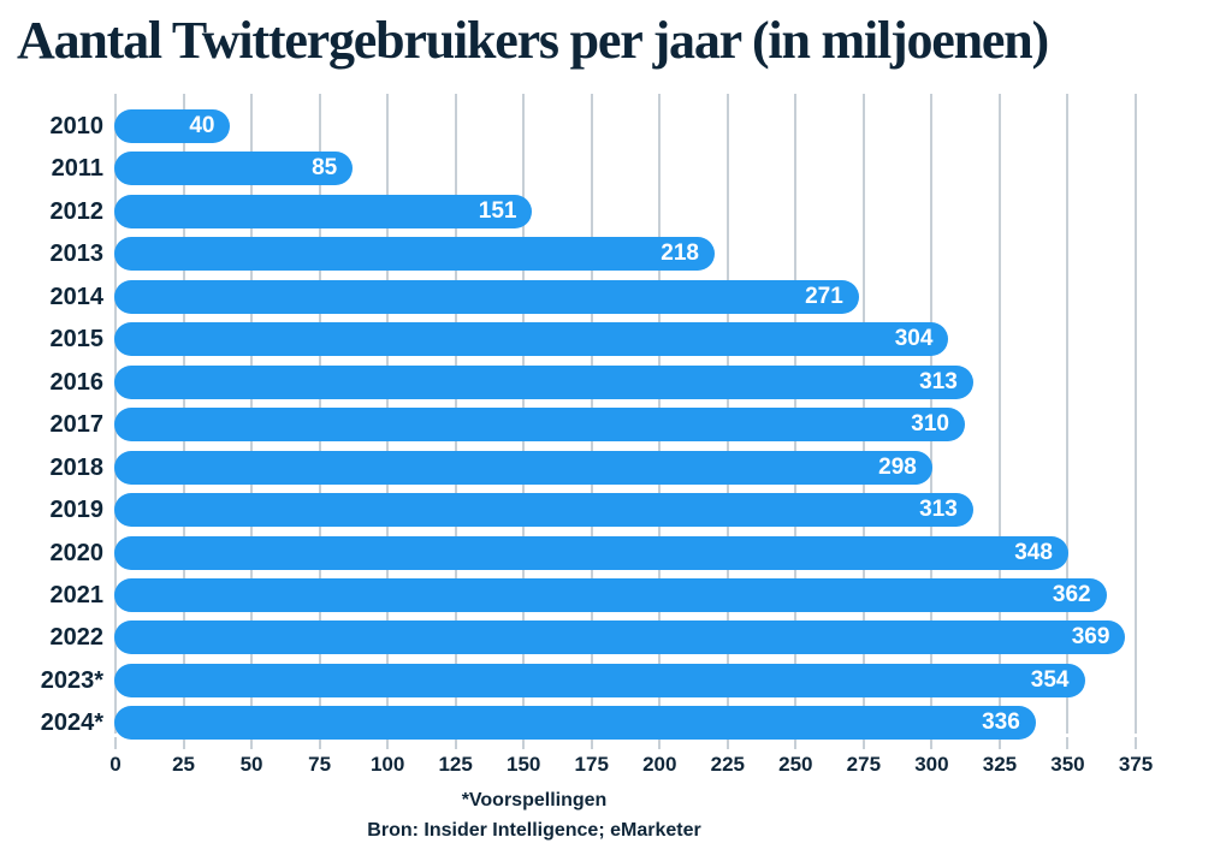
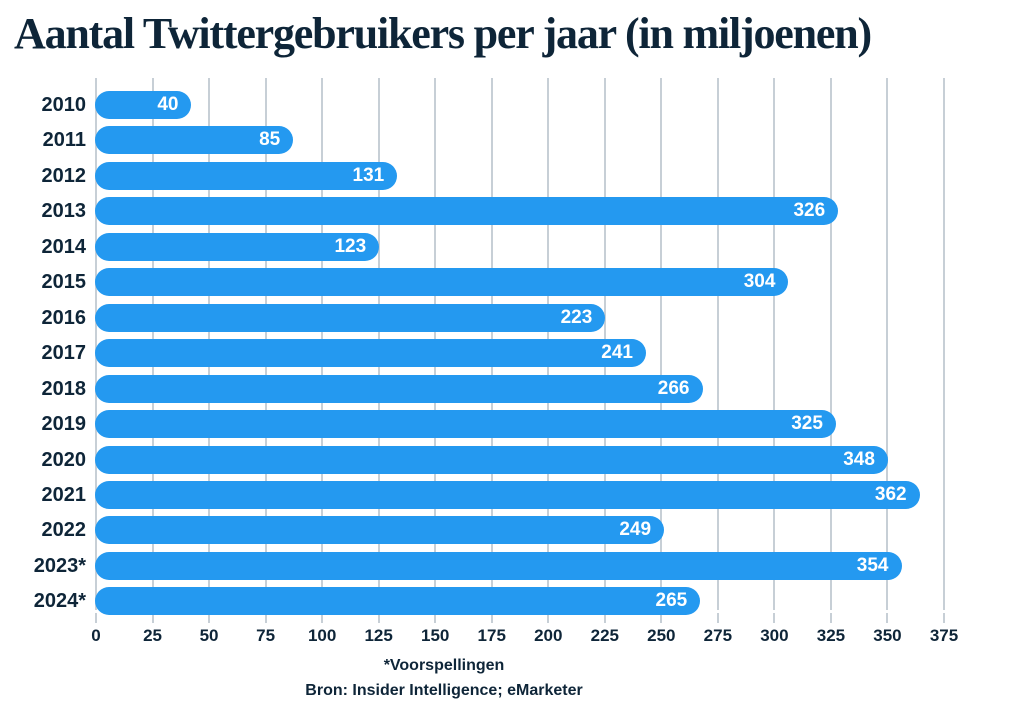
2012: 151 -> 131
2013: 218 -> 326
2014: 271 -> 123
2016: 313 -> 223
2017: 310 -> 241
2018: 298 -> 266
2019: 313 -> 325
2022: 369 -> 249
2024*: 336 -> 265
